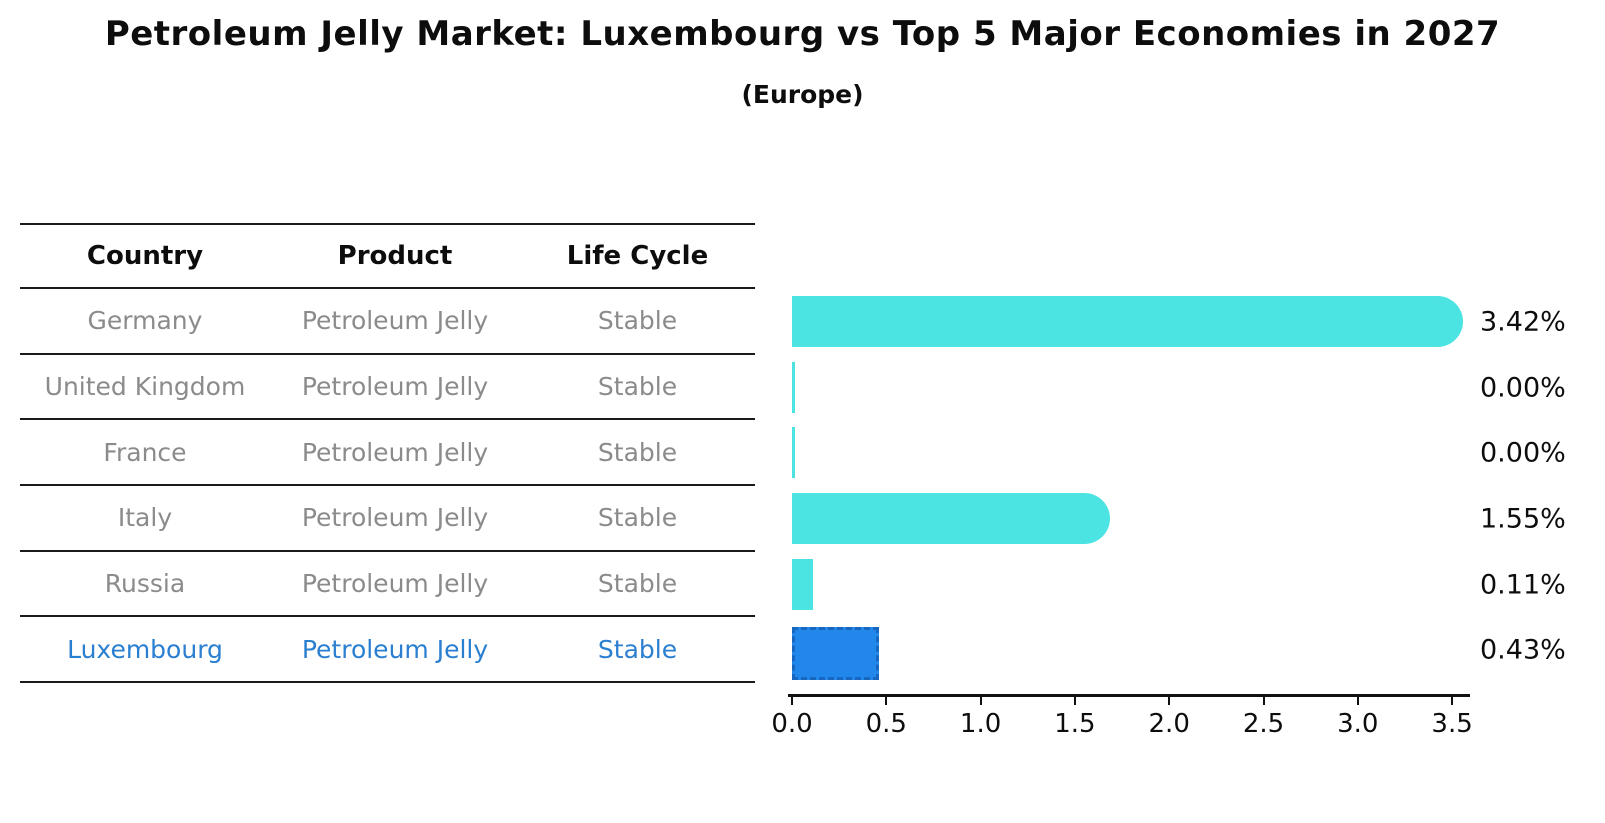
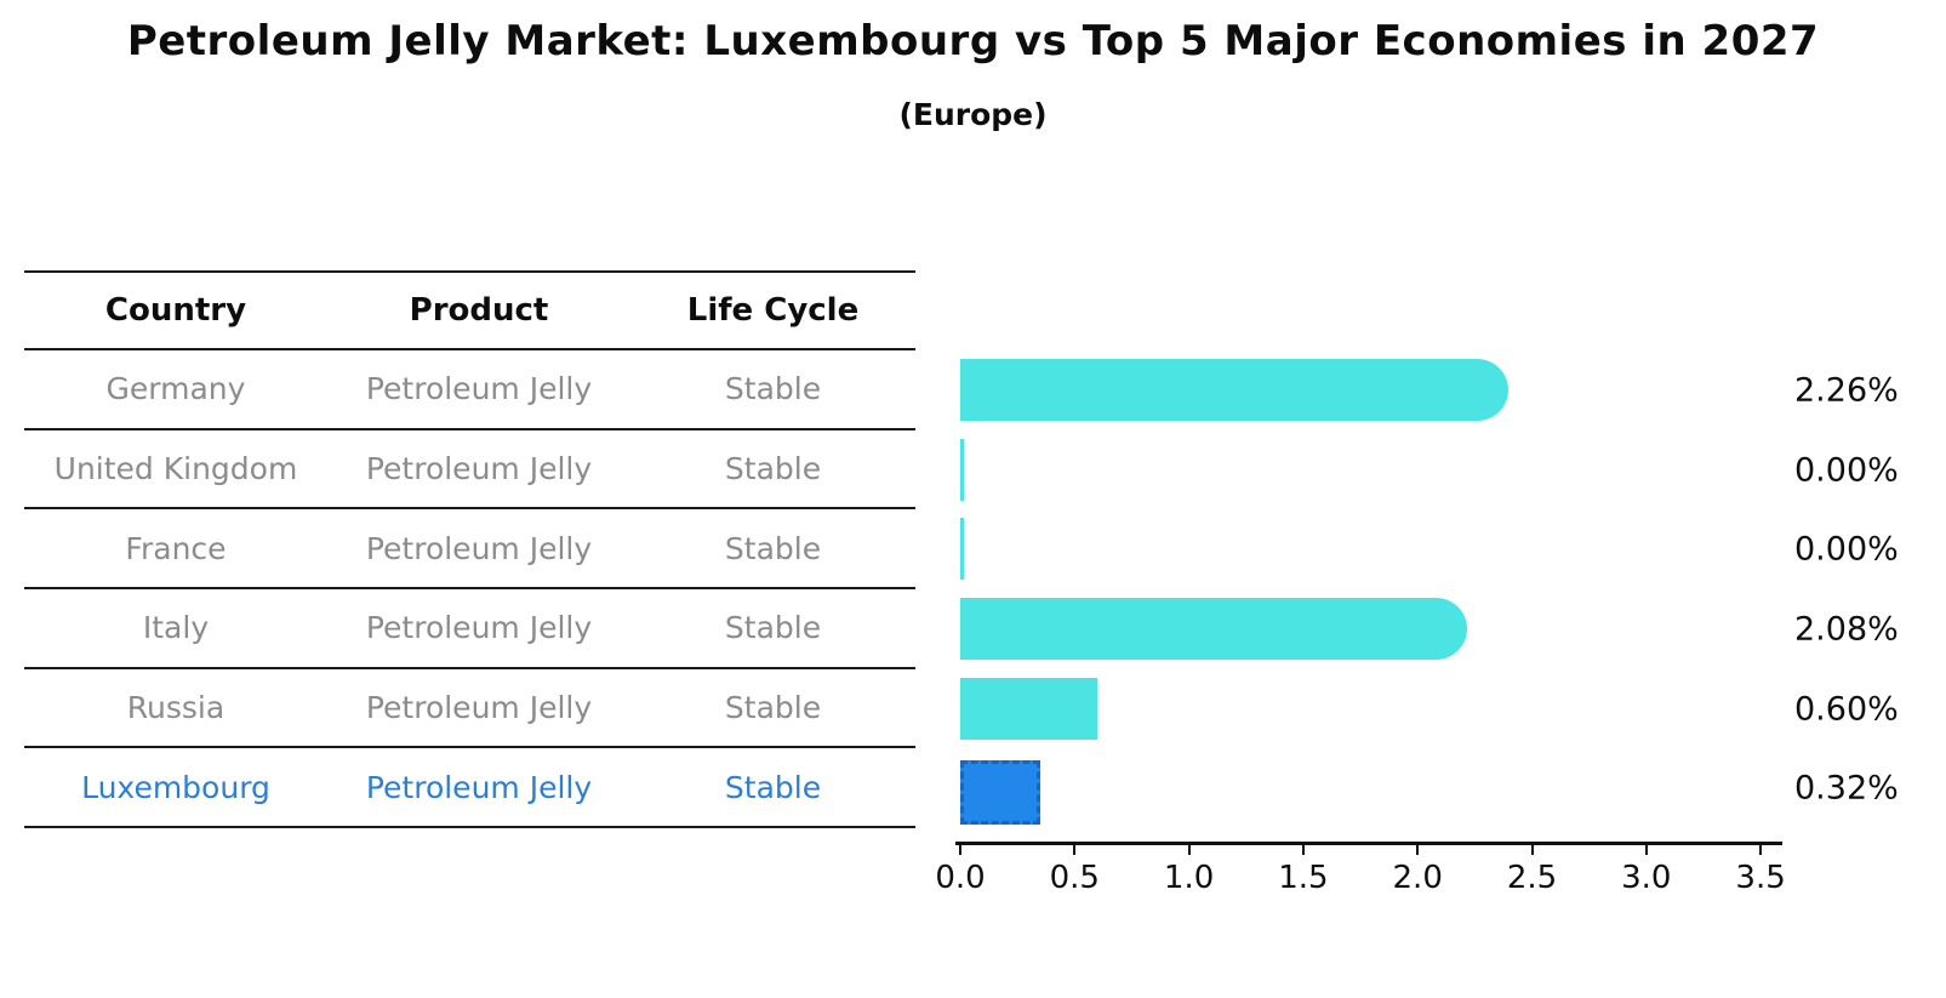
Germany: 3.42% -> 2.26%
Italy: 1.55% -> 2.08%
Russia: 0.11% -> 0.60%
Luxembourg: 0.43% -> 0.32%
